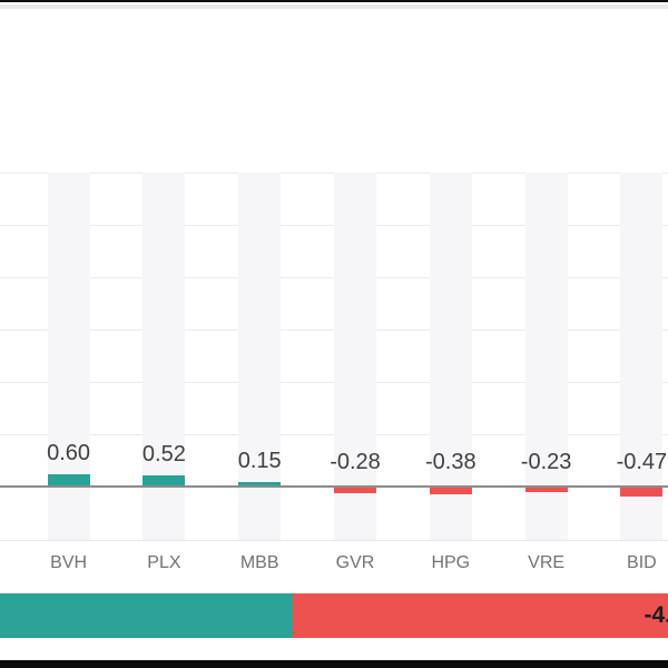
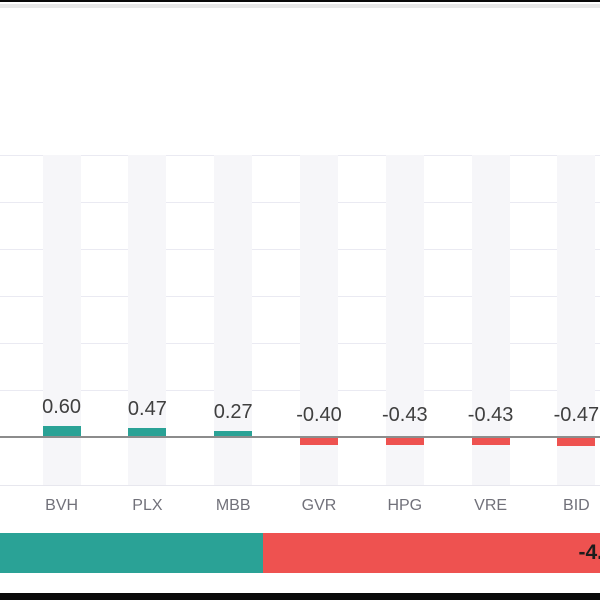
PLX: 0.52 -> 0.47
MBB: 0.15 -> 0.27
GVR: -0.28 -> -0.40
HPG: -0.38 -> -0.43
VRE: -0.23 -> -0.43
